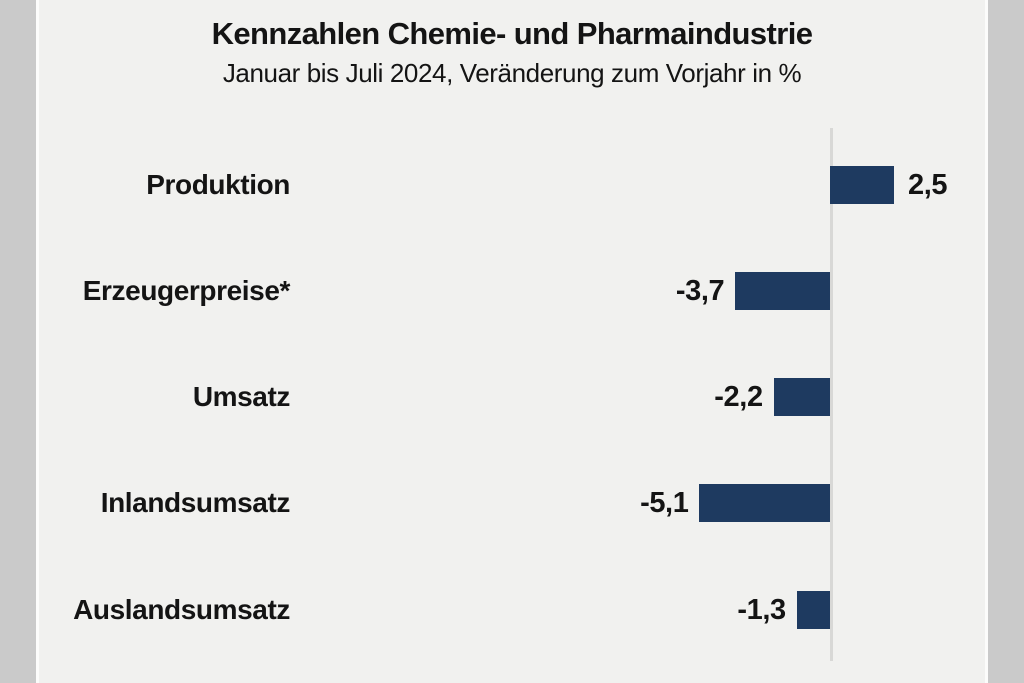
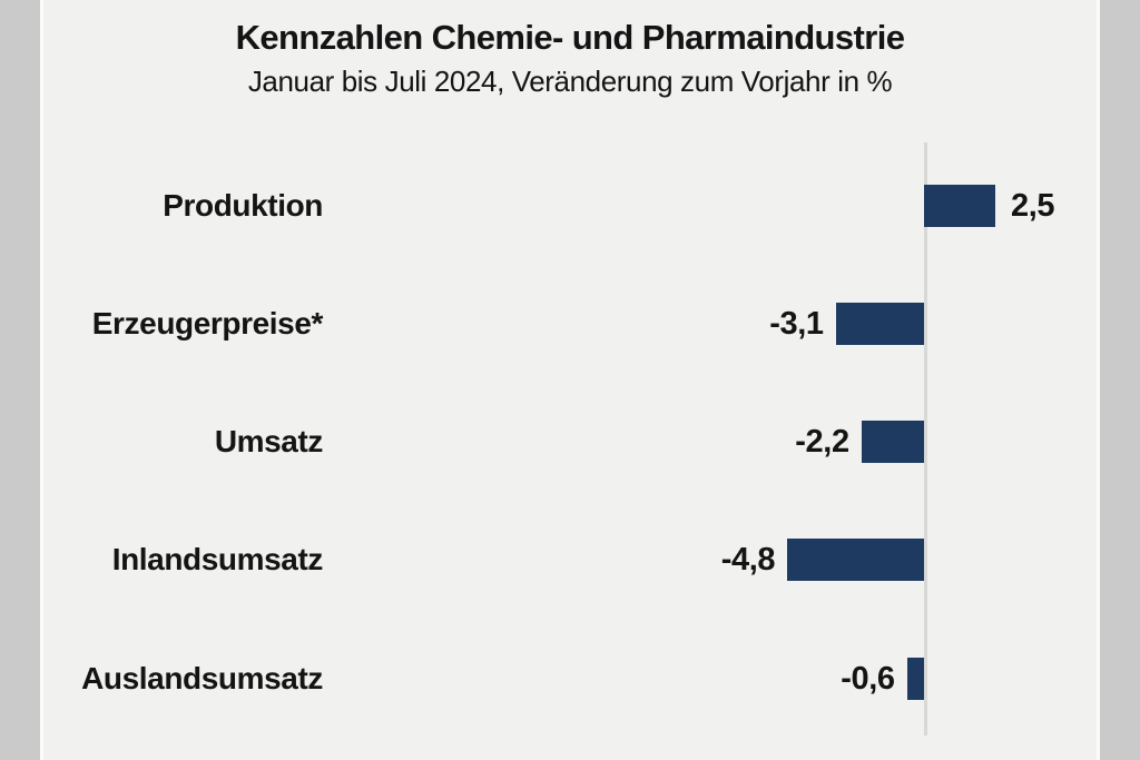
Erzeugerpreise*: -3,7 -> -3,1
Inlandsumsatz: -5,1 -> -4,8
Auslandsumsatz: -1,3 -> -0,6
